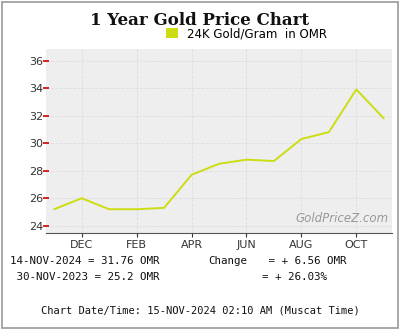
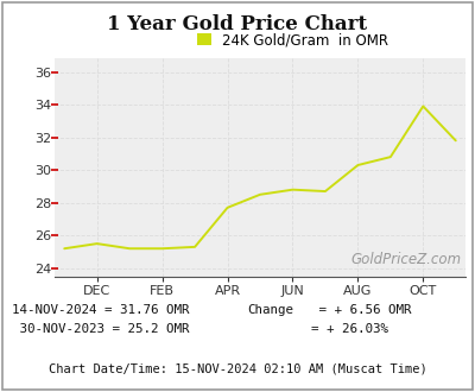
DEC: 26.0 -> 25.5
